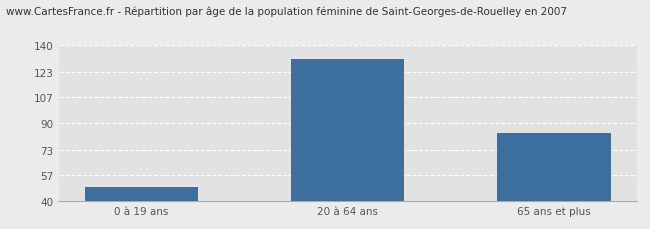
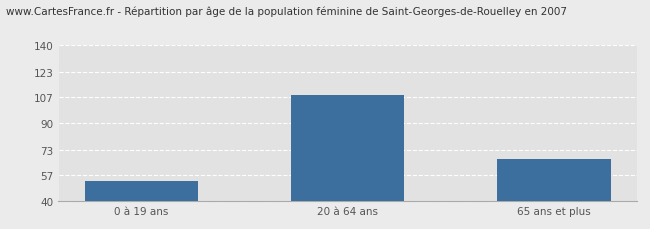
0 à 19 ans: 49 -> 53
20 à 64 ans: 131 -> 108
65 ans et plus: 84 -> 67
